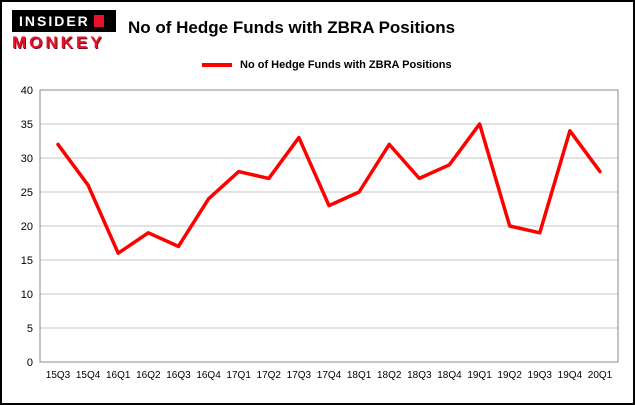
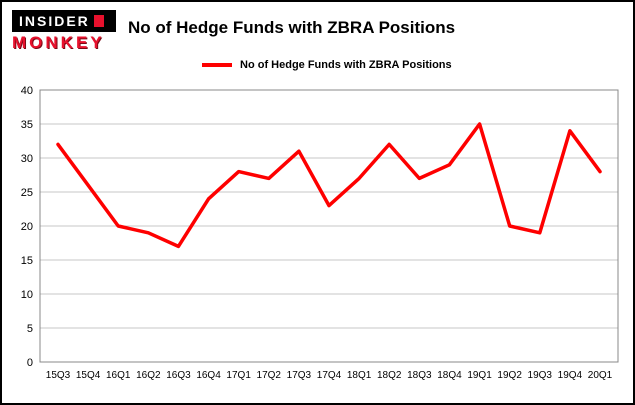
16Q1: 16 -> 20
17Q3: 33 -> 31
18Q1: 25 -> 27
